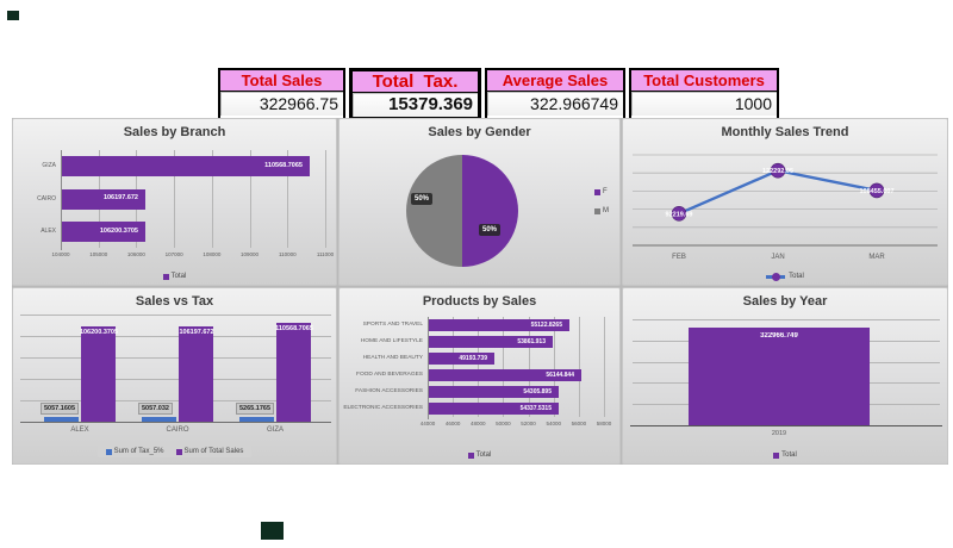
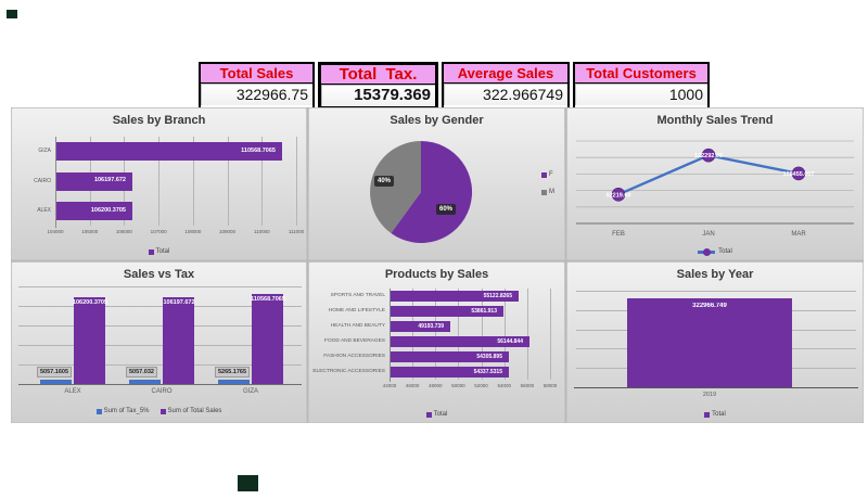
Sales by Gender/F: 50% -> 60%
Sales by Gender/M: 50% -> 40%
